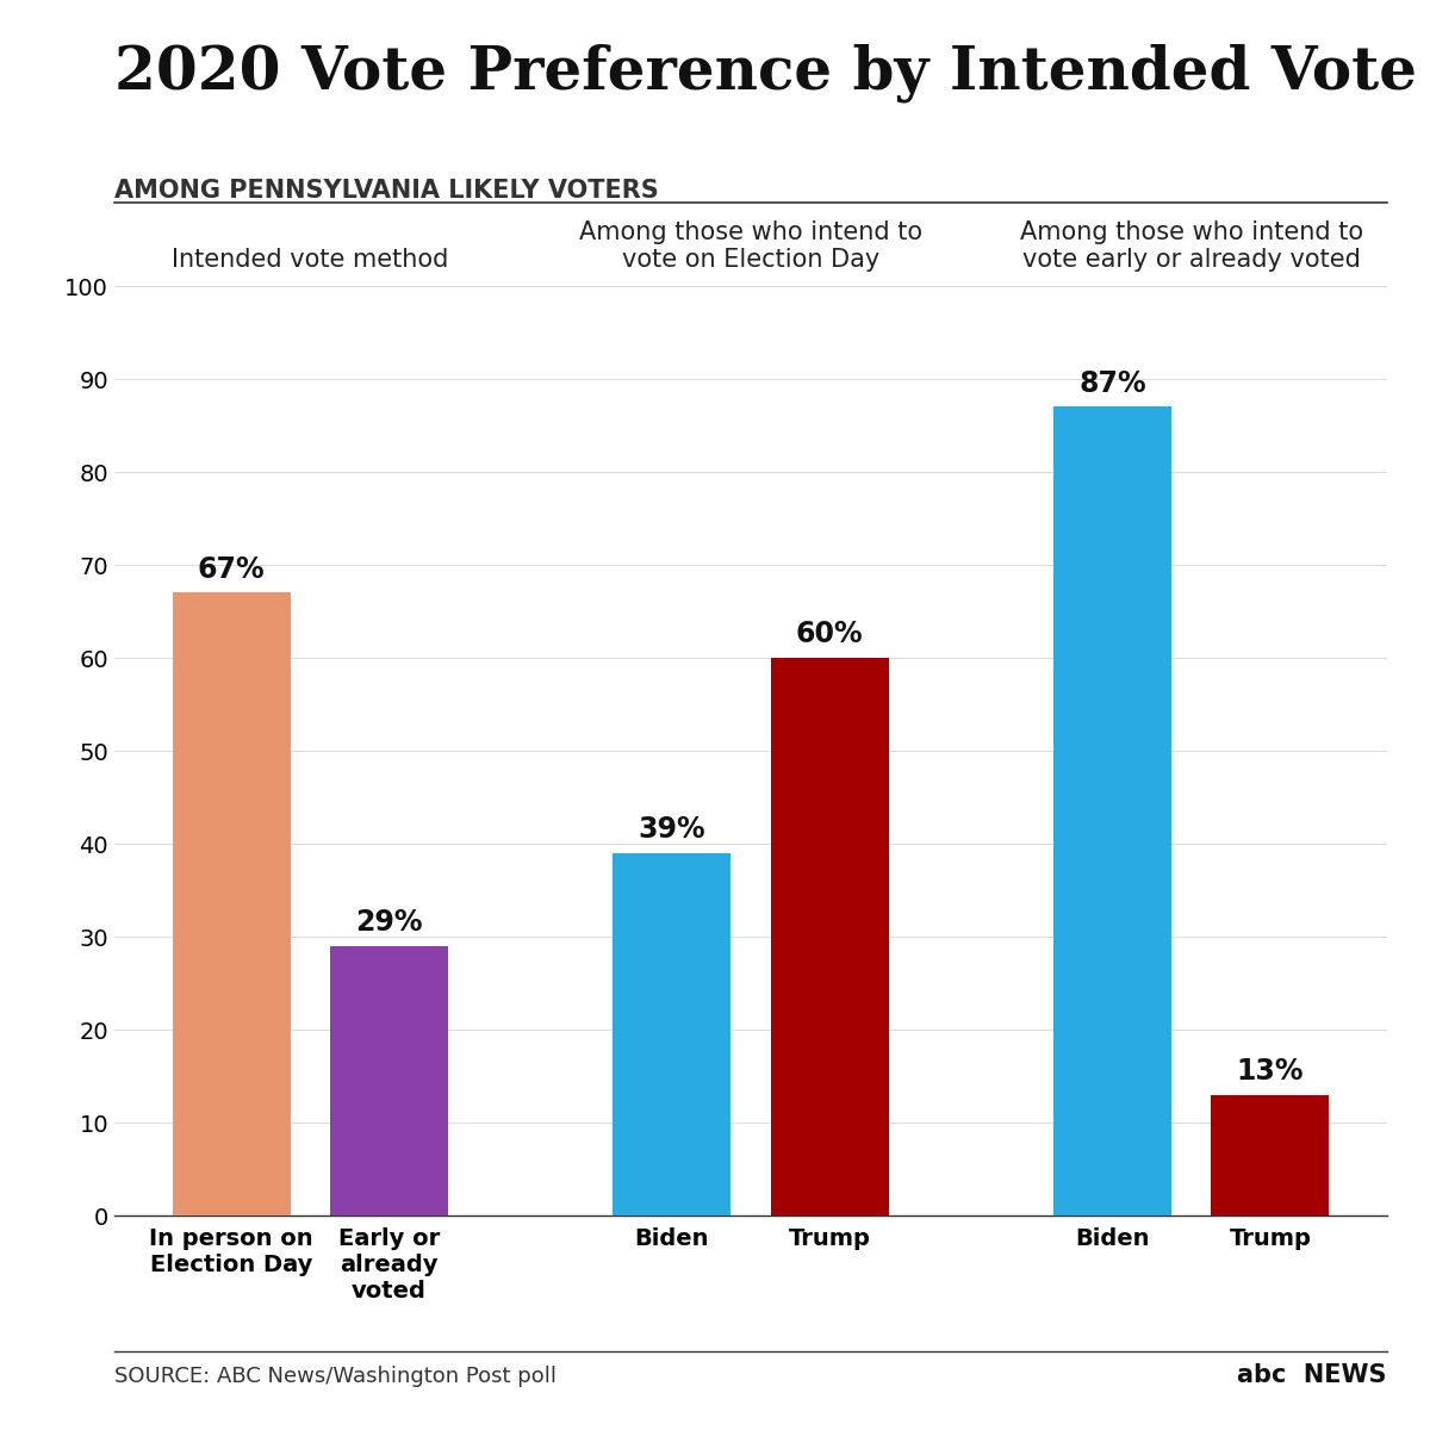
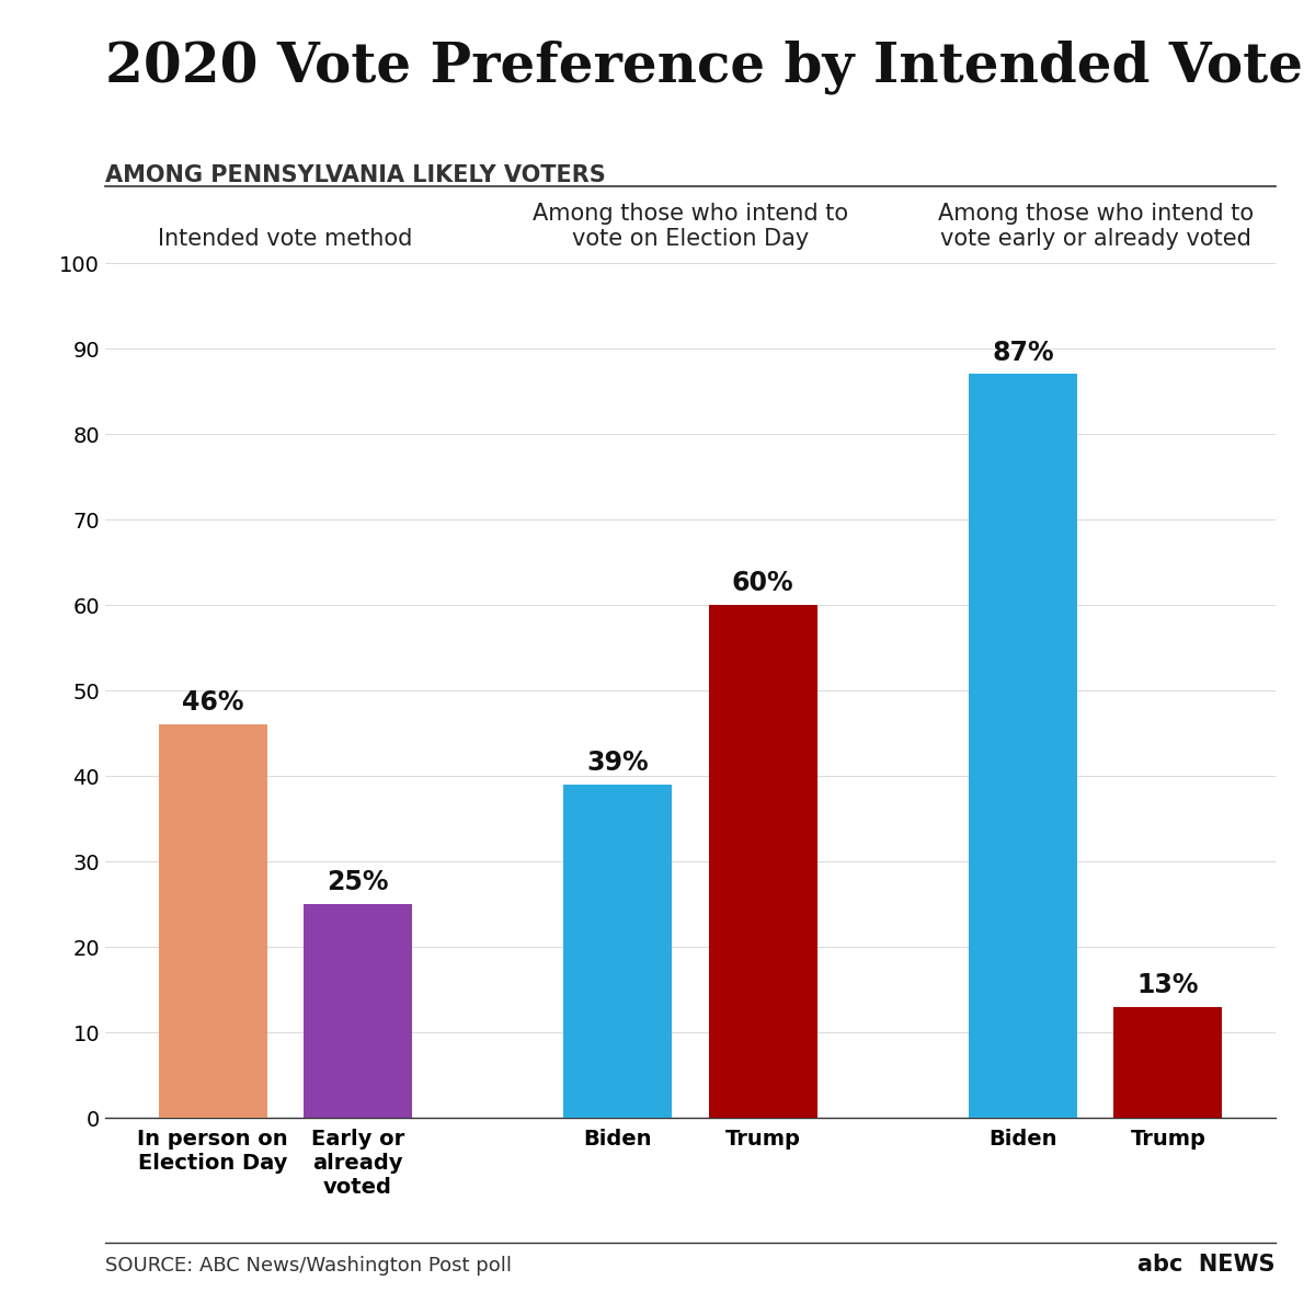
In person on Election Day: 67% -> 46%
Early or already voted: 29% -> 25%
